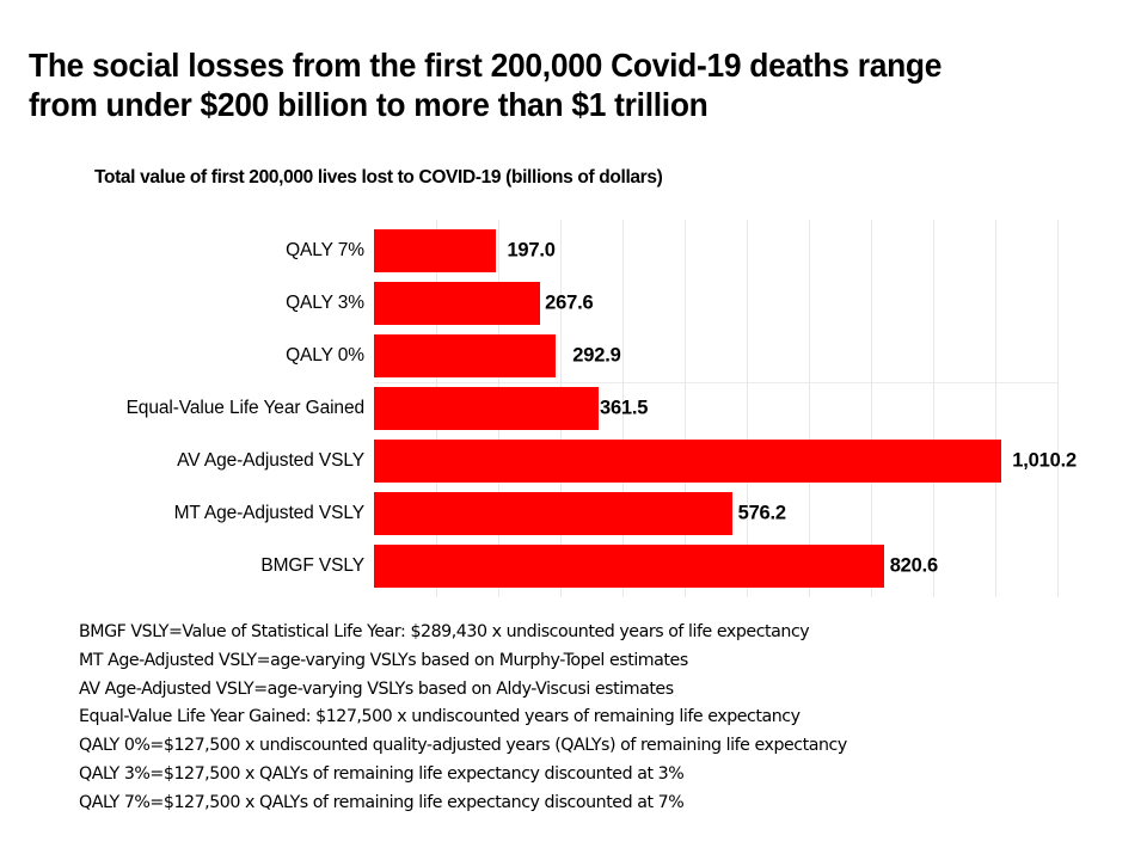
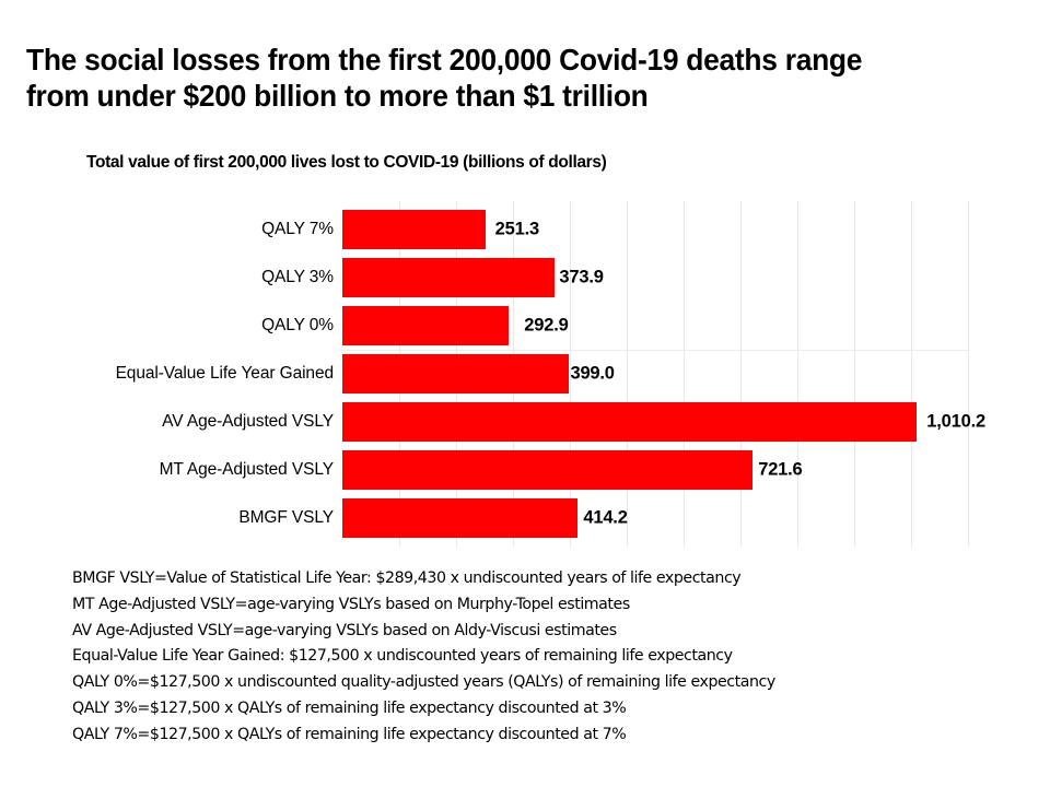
QALY 7%: 197.0 -> 251.3
QALY 3%: 267.6 -> 373.9
Equal-Value Life Year Gained: 361.5 -> 399.0
MT Age-Adjusted VSLY: 576.2 -> 721.6
BMGF VSLY: 820.6 -> 414.2
